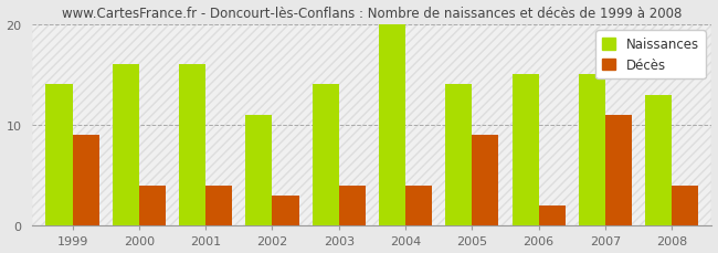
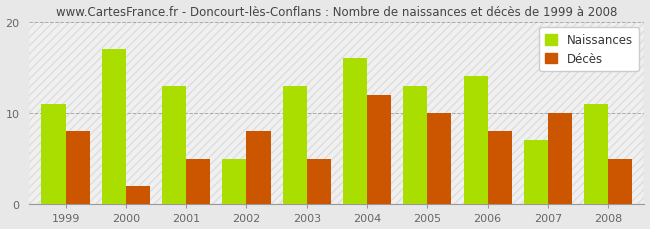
Naissances/1999: 14 -> 11
Décès/1999: 9 -> 8
Naissances/2000: 16 -> 17
Décès/2000: 4 -> 2
Naissances/2001: 16 -> 13
Décès/2001: 4 -> 5
Naissances/2002: 11 -> 5
Décès/2002: 3 -> 8
Naissances/2003: 14 -> 13
Décès/2003: 4 -> 5
Naissances/2004: 20 -> 16
Décès/2004: 4 -> 12
Naissances/2005: 14 -> 13
Décès/2005: 9 -> 10
Naissances/2006: 15 -> 14
Décès/2006: 2 -> 8
Naissances/2007: 15 -> 7
Décès/2007: 11 -> 10
Naissances/2008: 13 -> 11
Décès/2008: 4 -> 5
